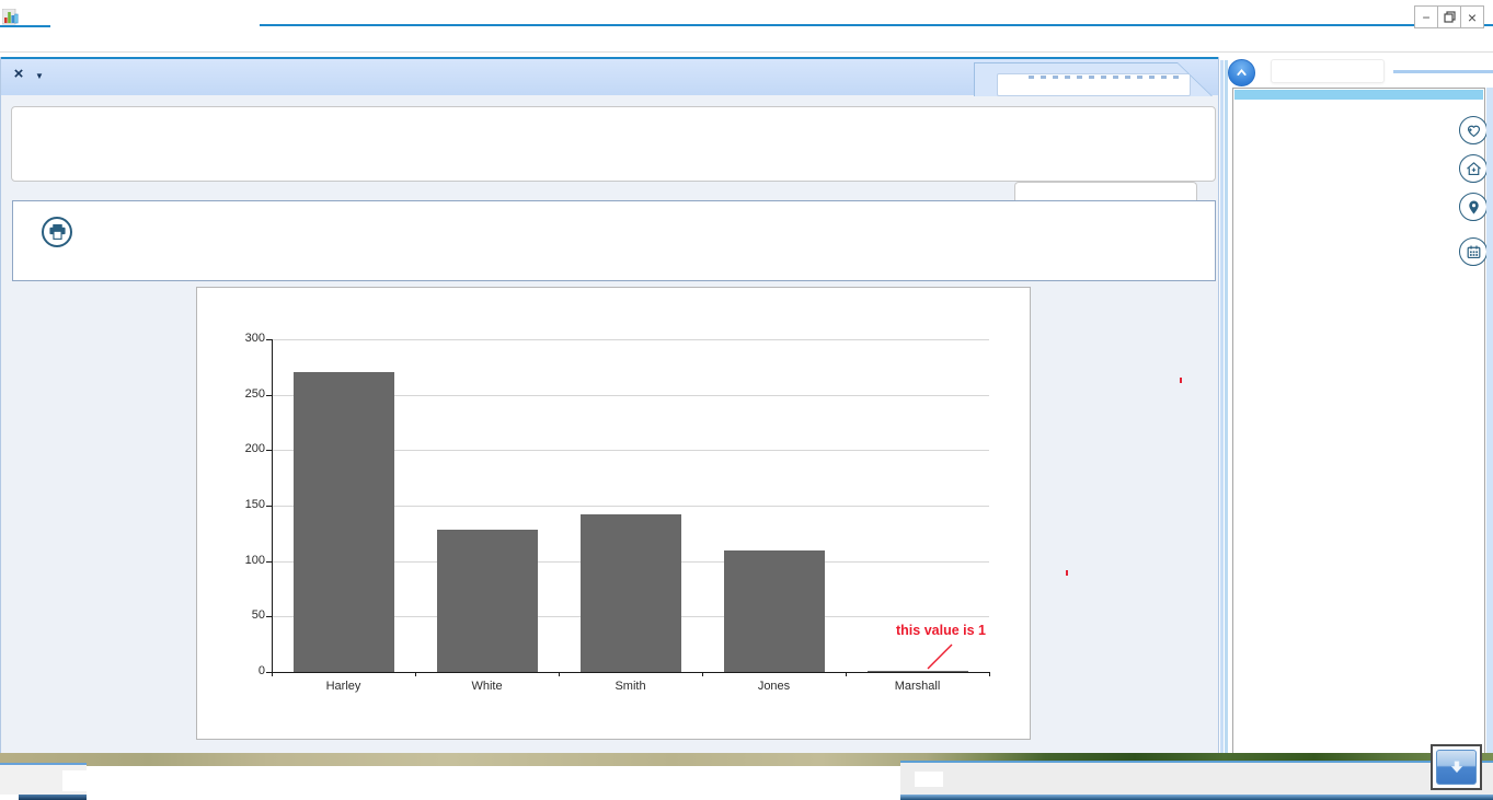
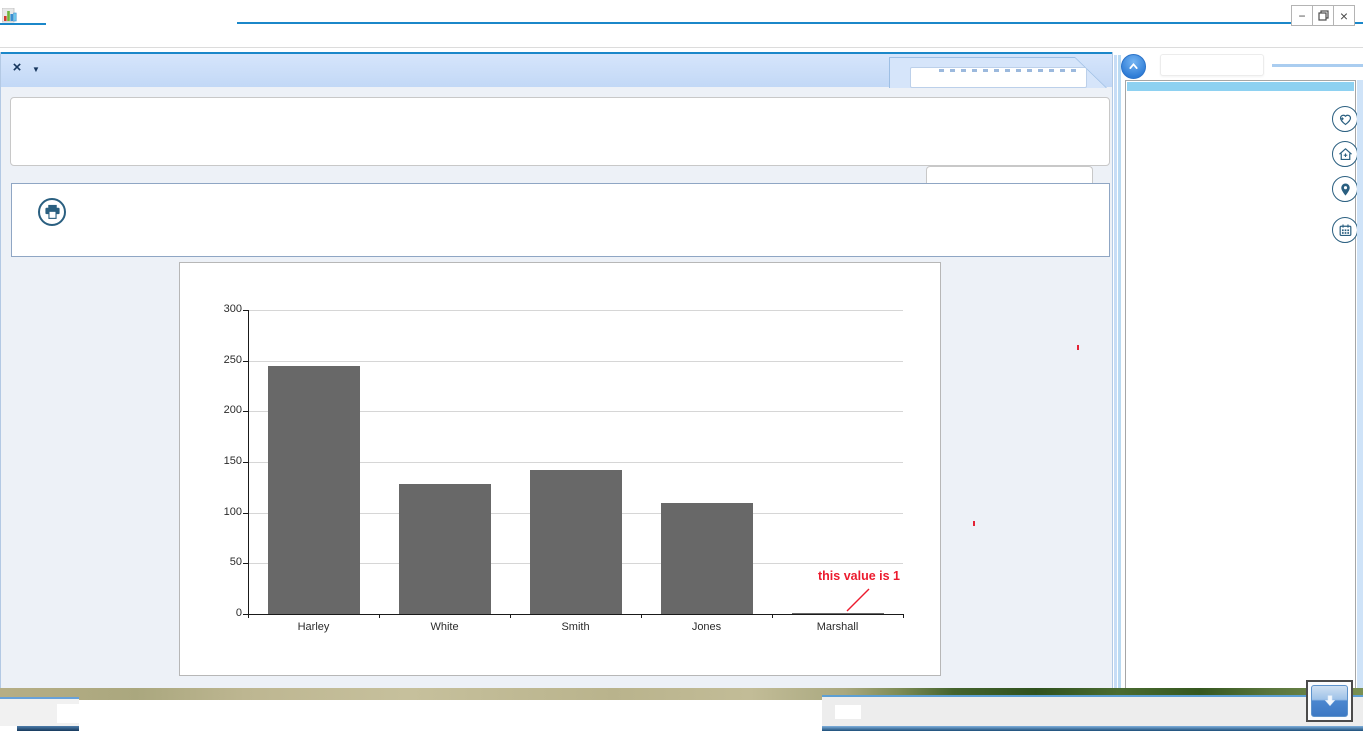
Harley: 270 -> 245
